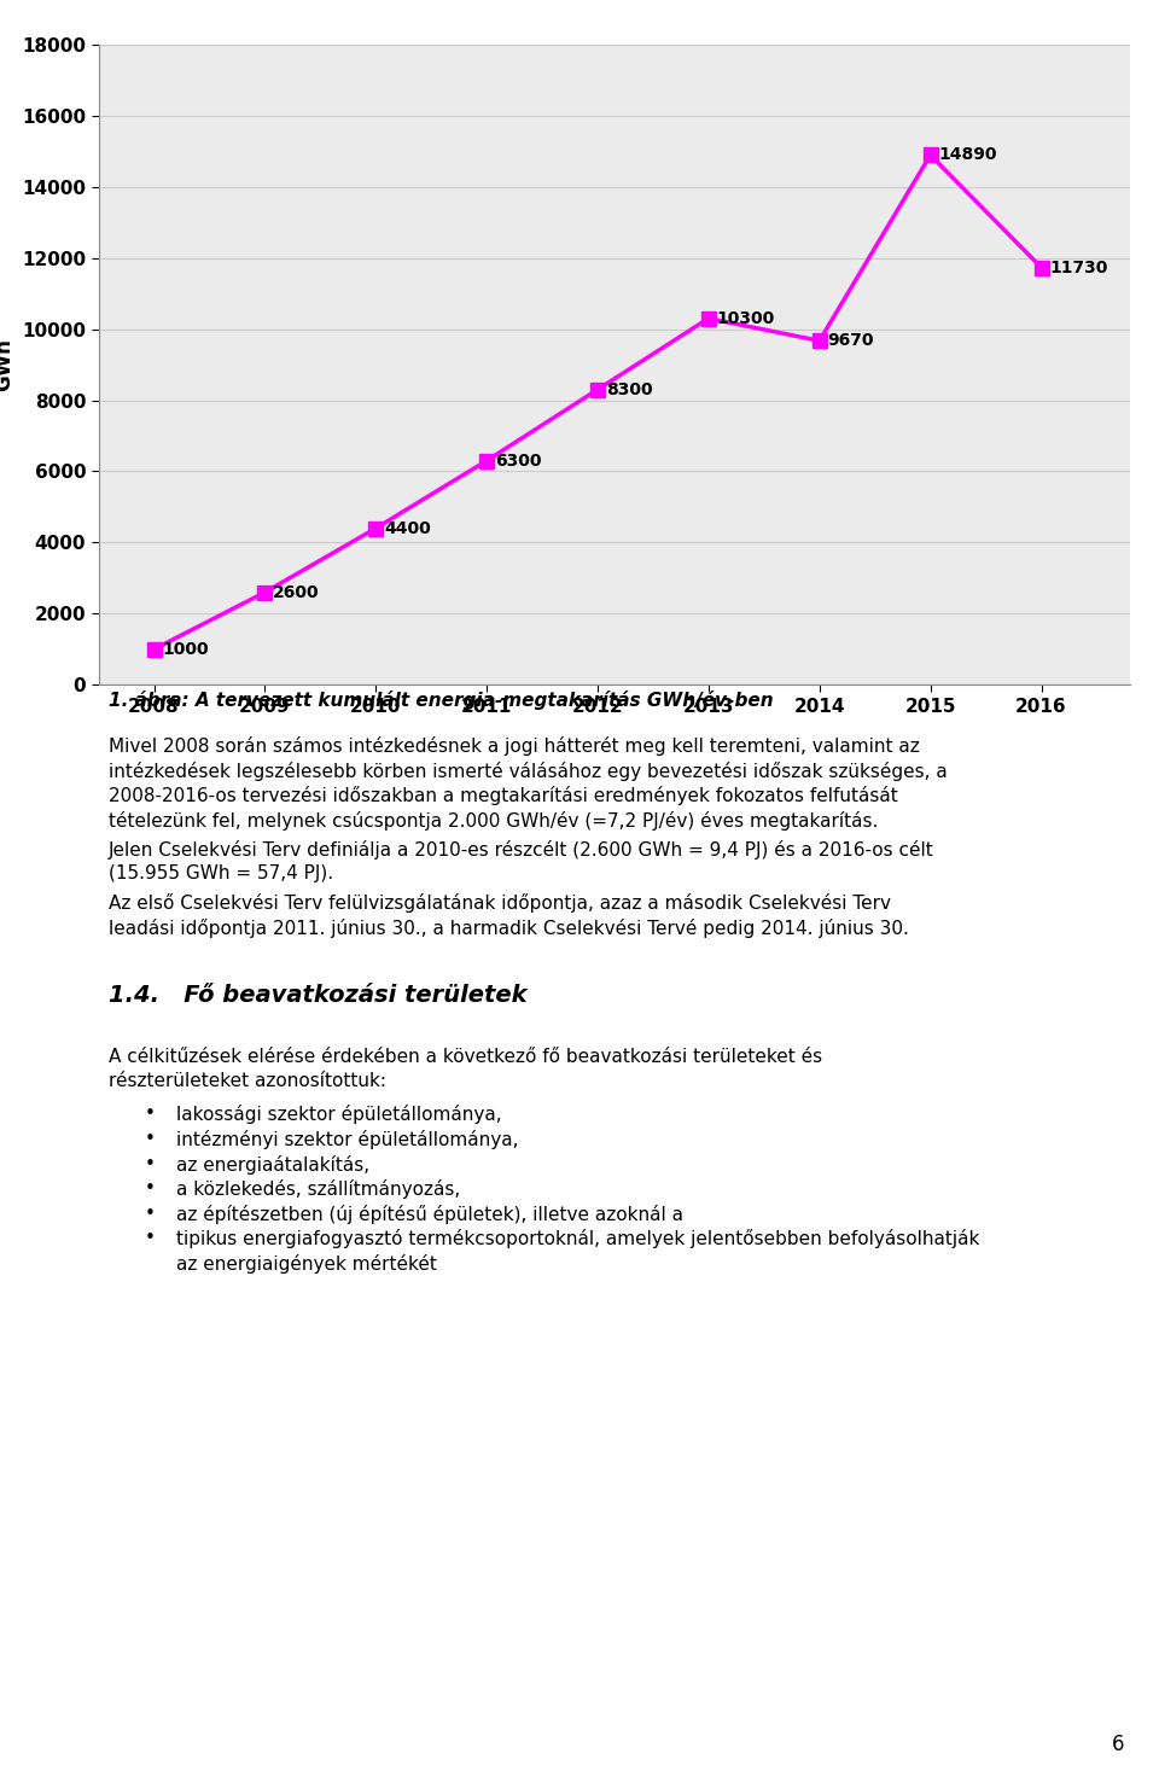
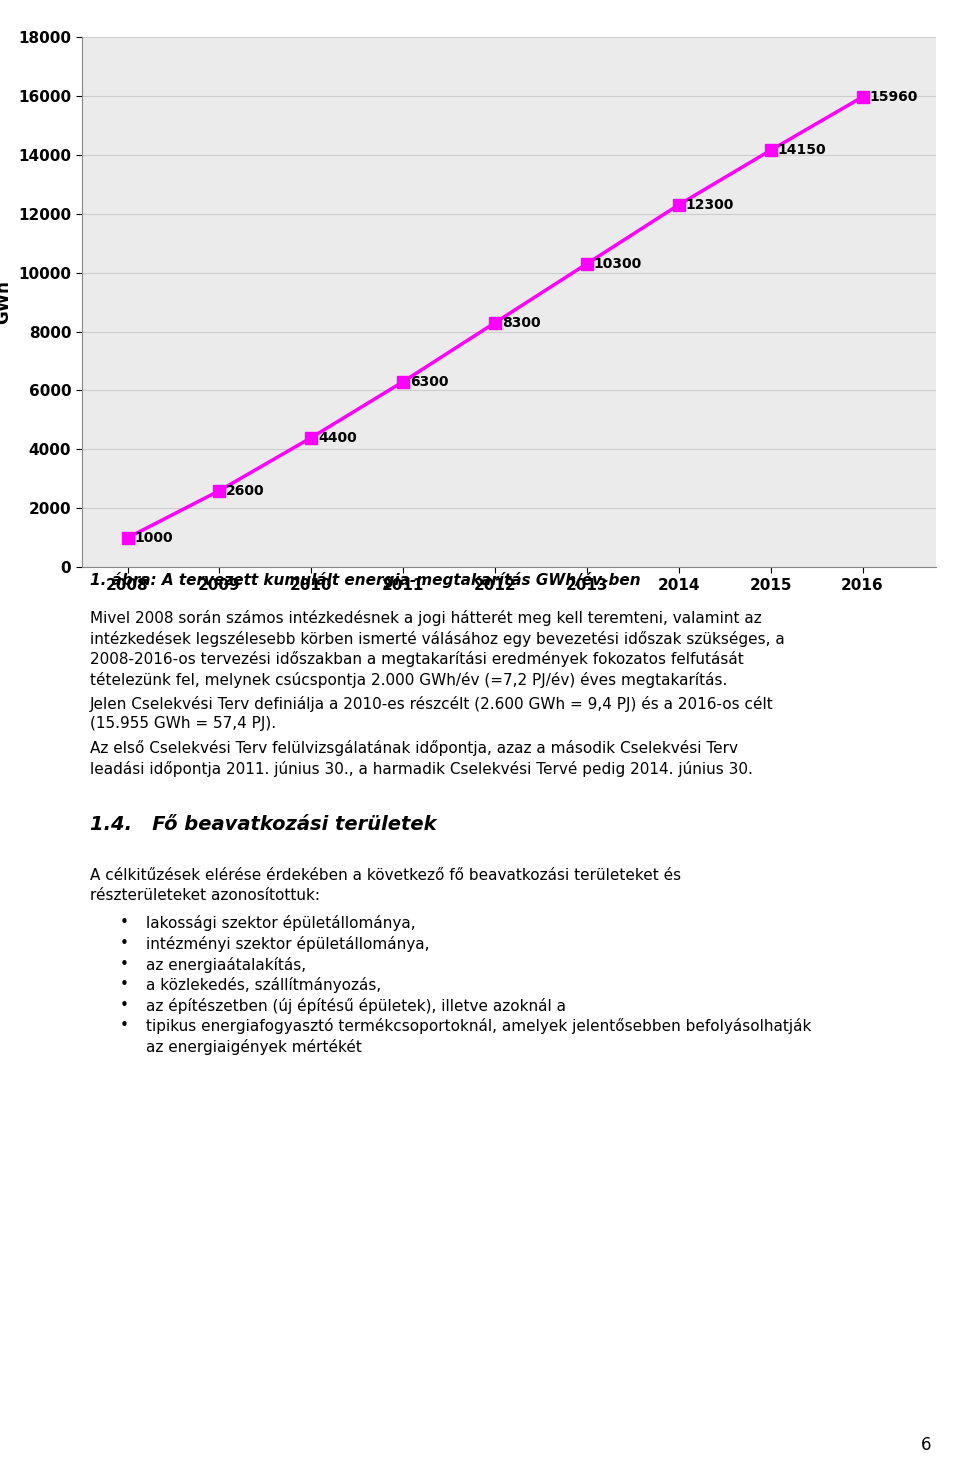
2014: 9670 -> 12300
2015: 14890 -> 14150
2016: 11730 -> 15960
